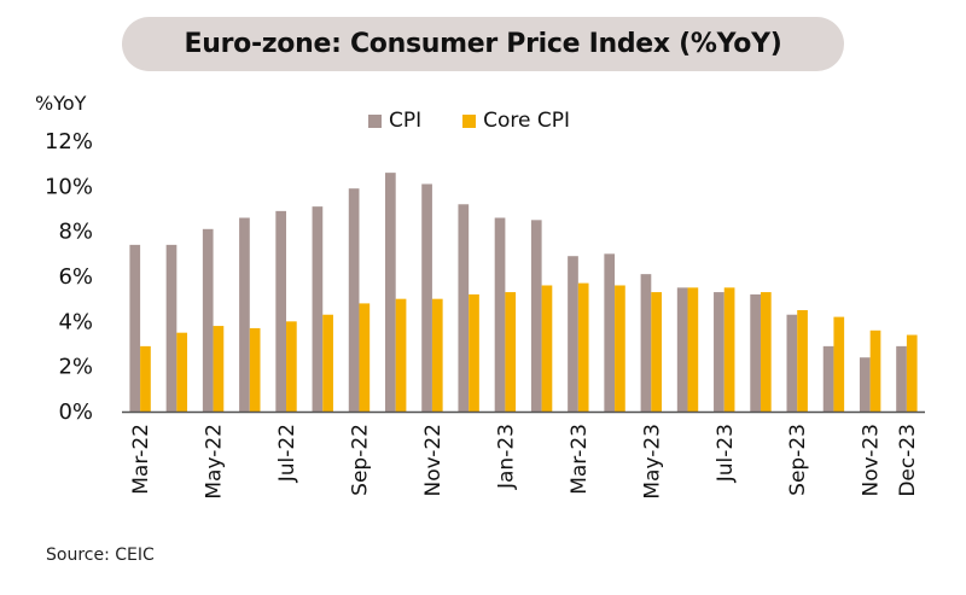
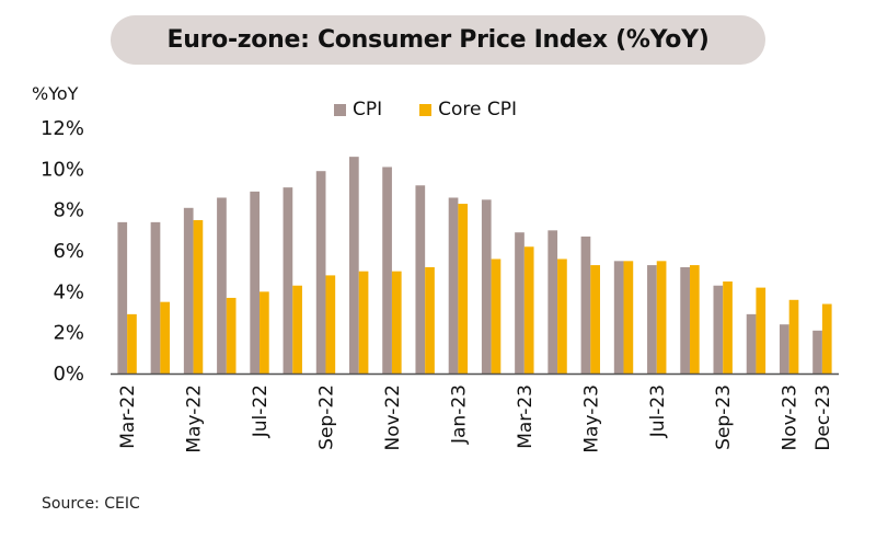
Core CPI/May-22: 3.8% -> 7.5%
Core CPI/Jan-23: 5.3% -> 8.3%
Core CPI/Mar-23: 5.7% -> 6.2%
CPI/May-23: 6.1% -> 6.7%
CPI/Dec-23: 2.9% -> 2.1%
